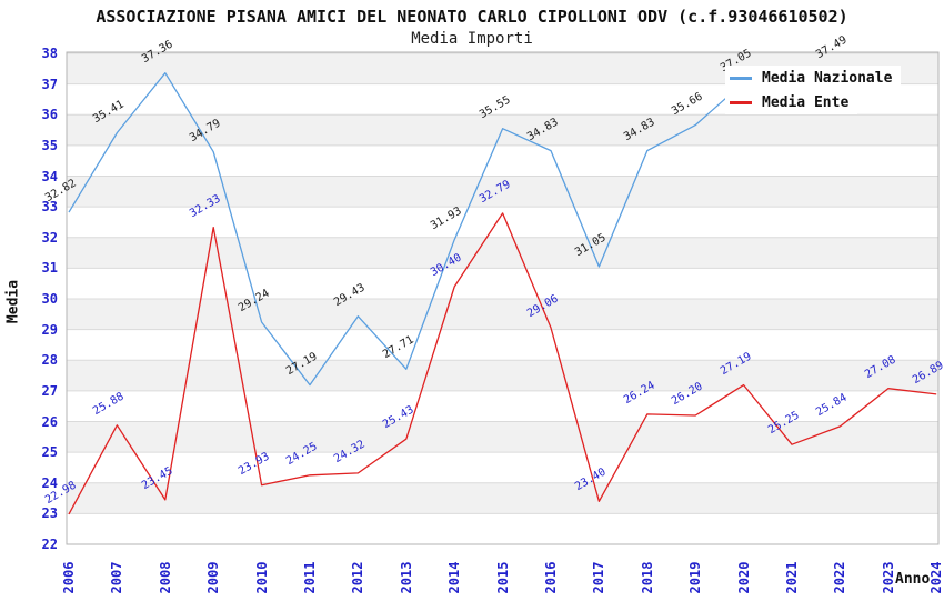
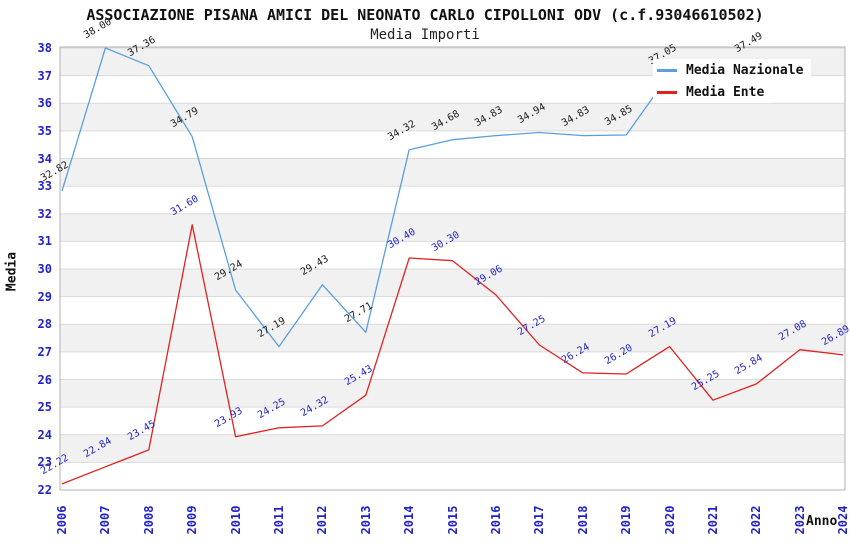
Media Ente/2006: 22.98 -> 22.22
Media Nazionale/2007: 35.41 -> 38.00
Media Ente/2007: 25.88 -> 22.84
Media Ente/2009: 32.33 -> 31.60
Media Nazionale/2014: 31.93 -> 34.32
Media Nazionale/2015: 35.55 -> 34.68
Media Ente/2015: 32.79 -> 30.30
Media Nazionale/2017: 31.05 -> 34.94
Media Ente/2017: 23.40 -> 27.25
Media Nazionale/2019: 35.66 -> 34.85
